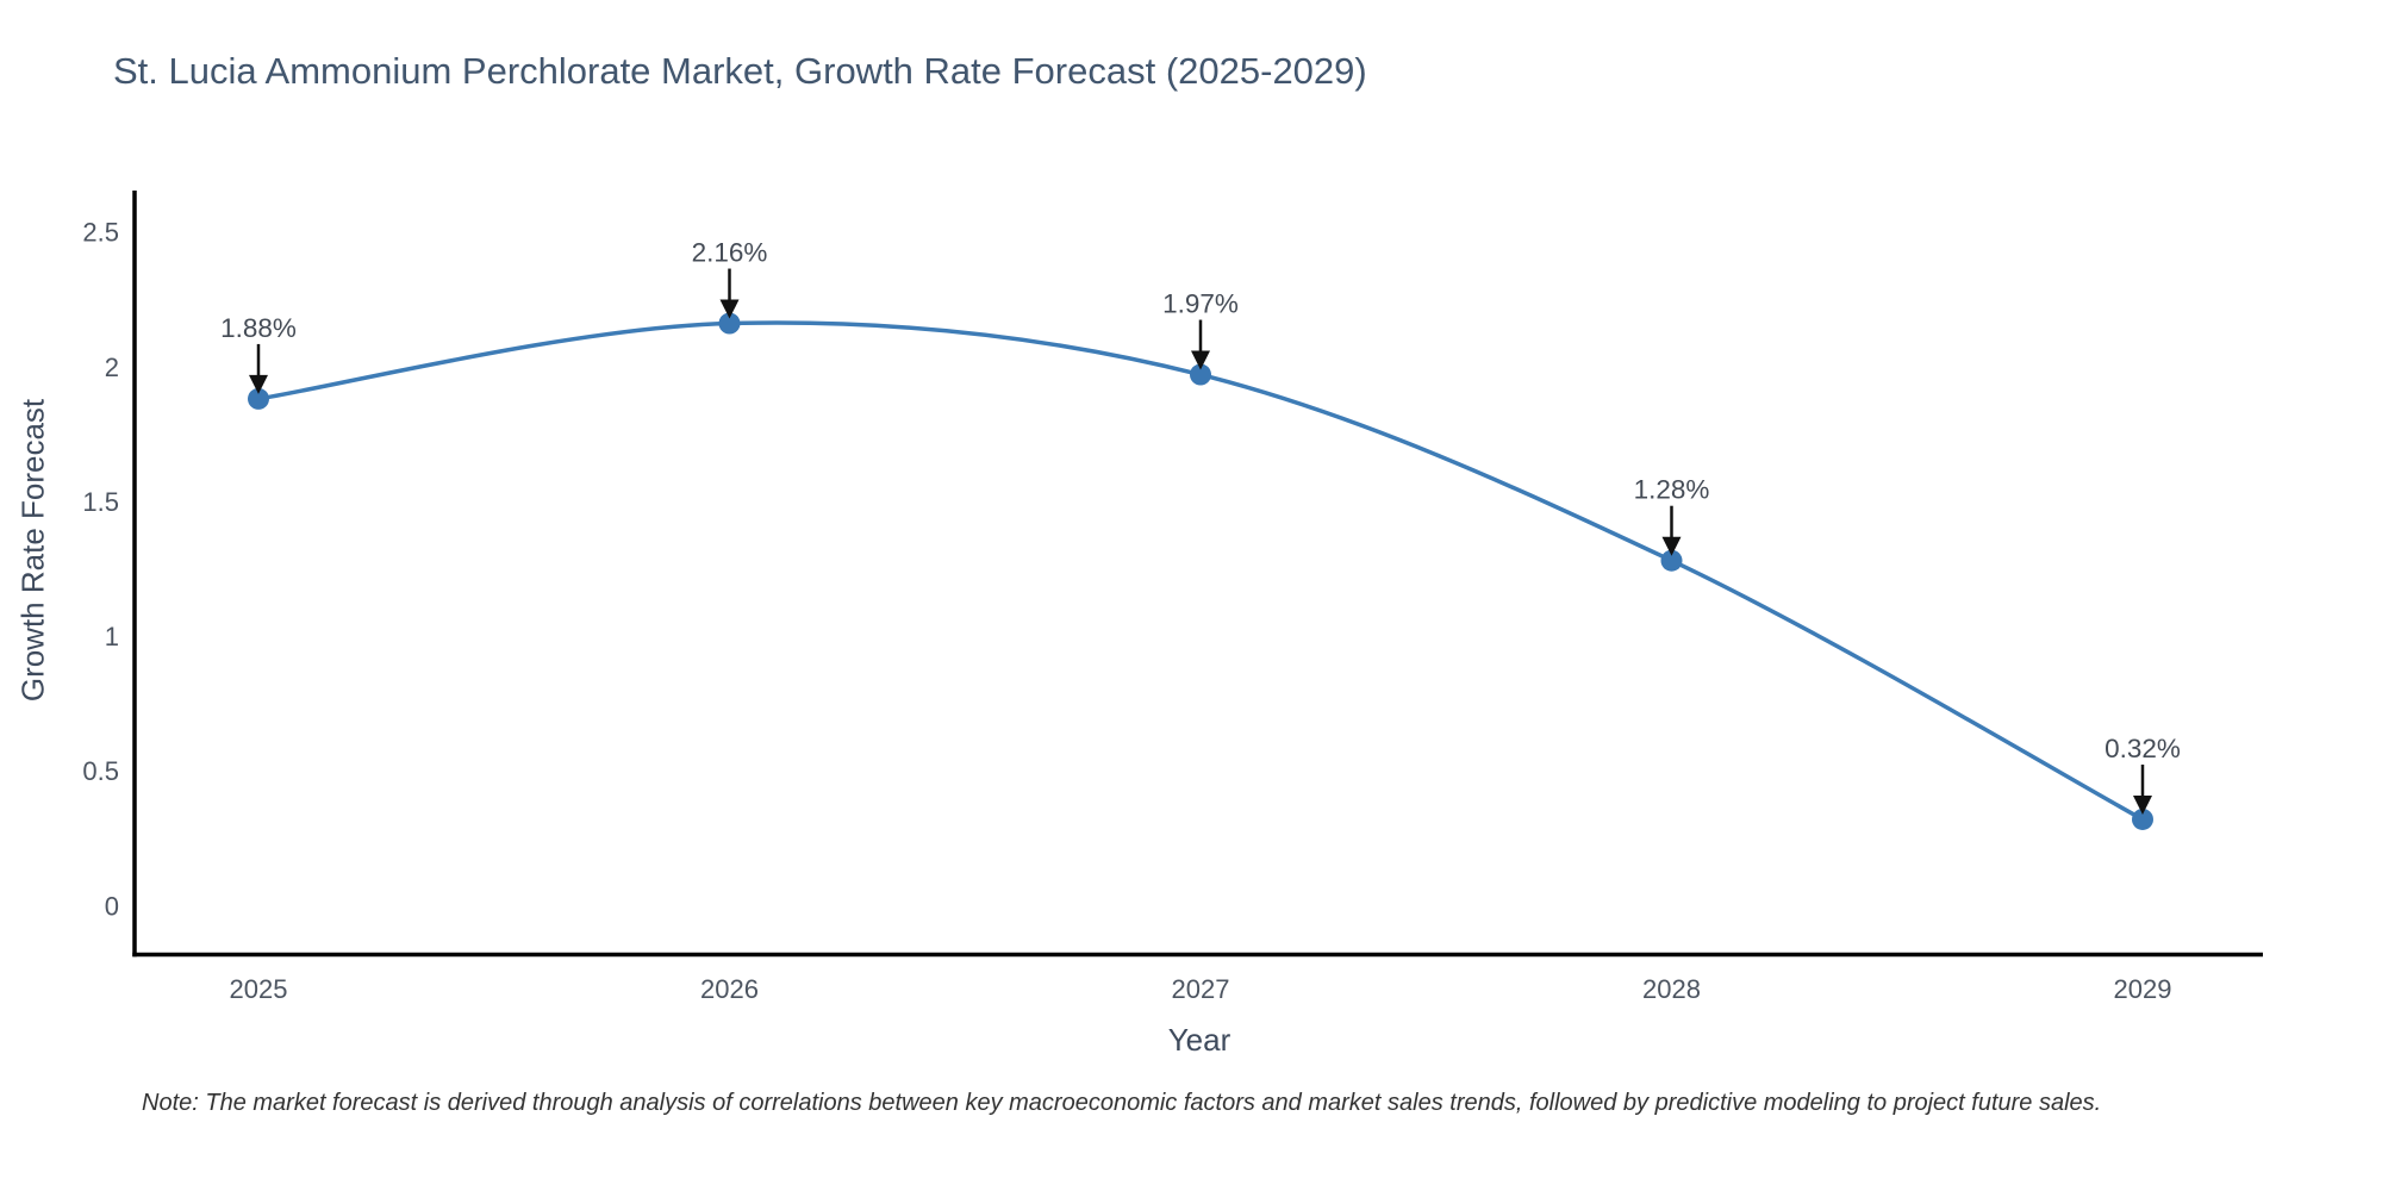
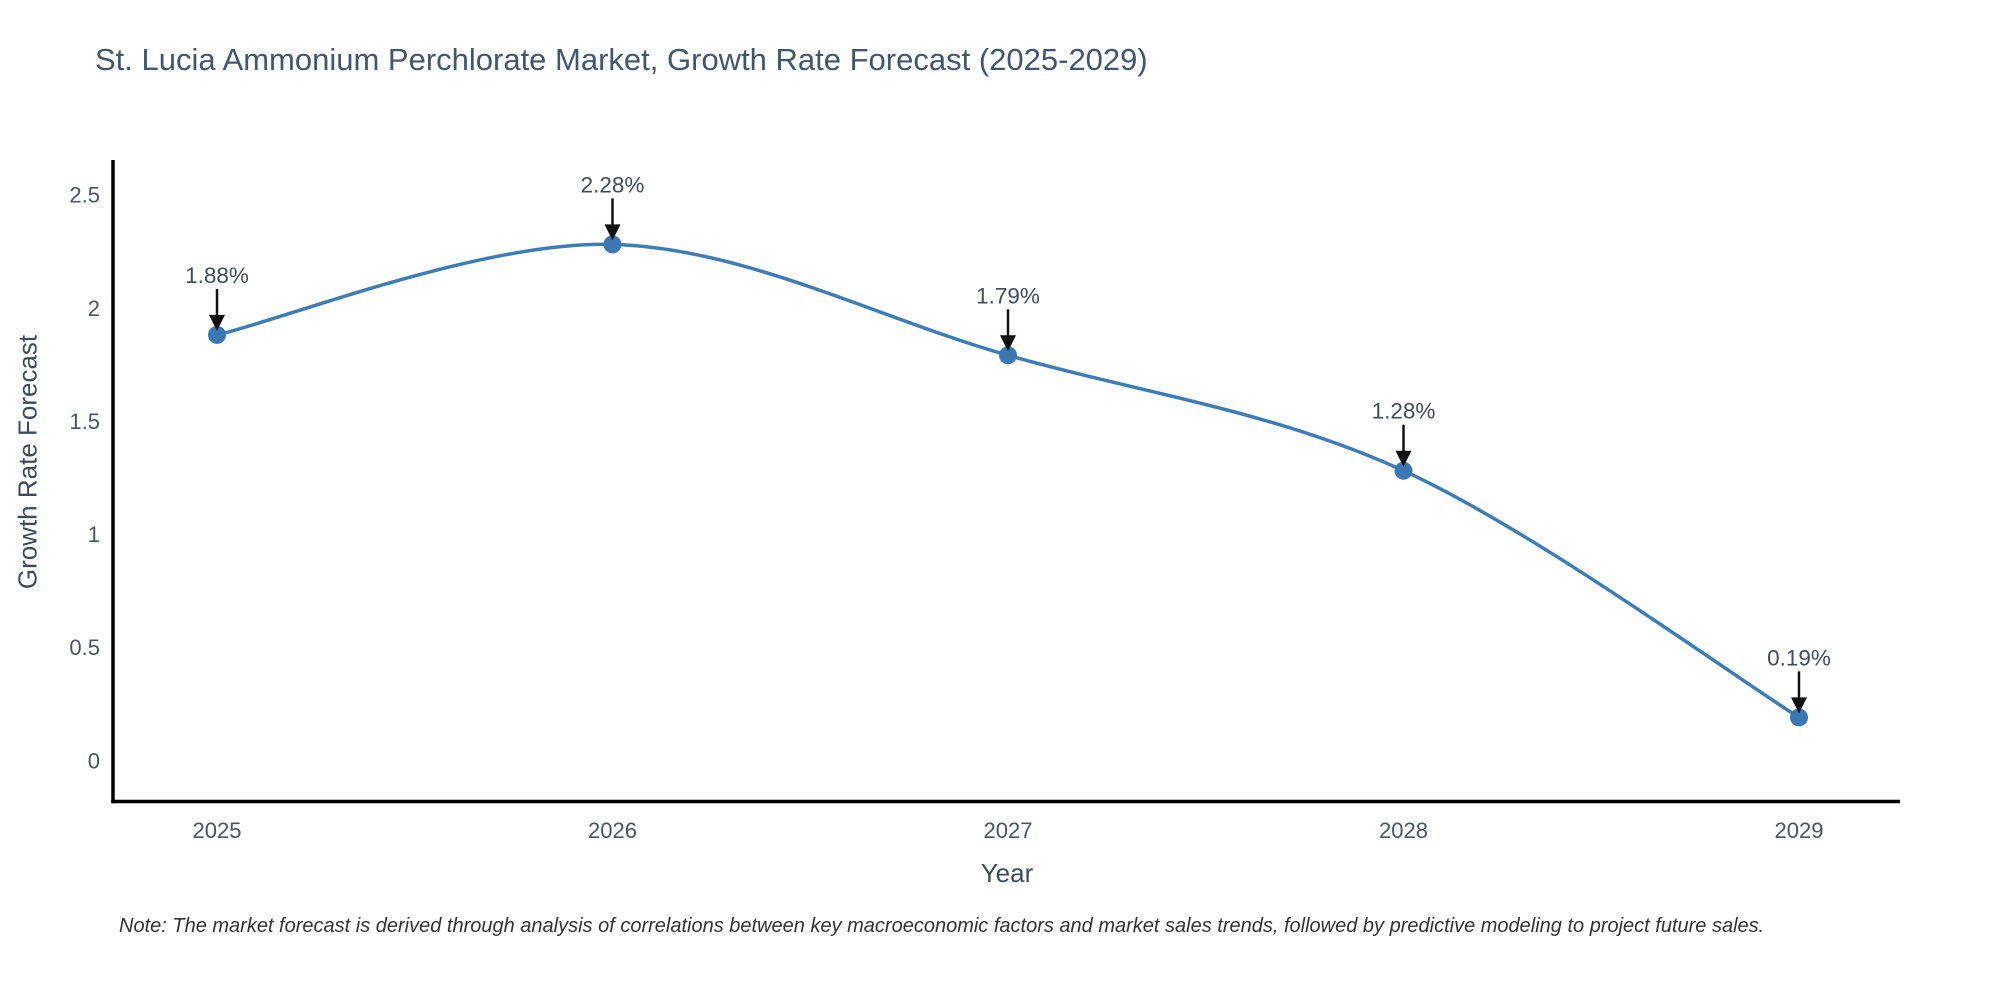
2026: 2.16% -> 2.28%
2027: 1.97% -> 1.79%
2029: 0.32% -> 0.19%
